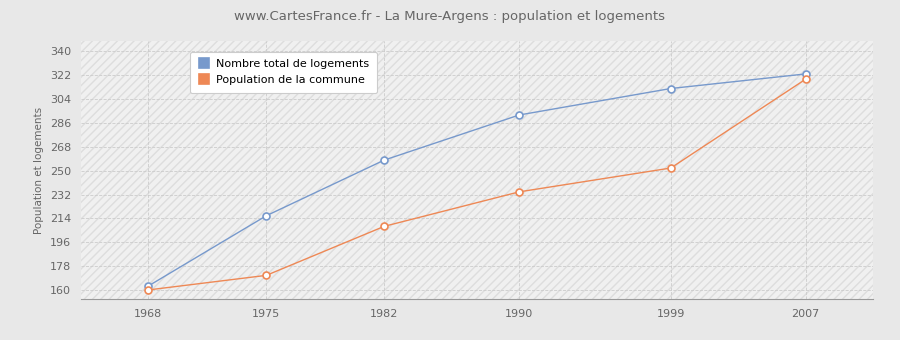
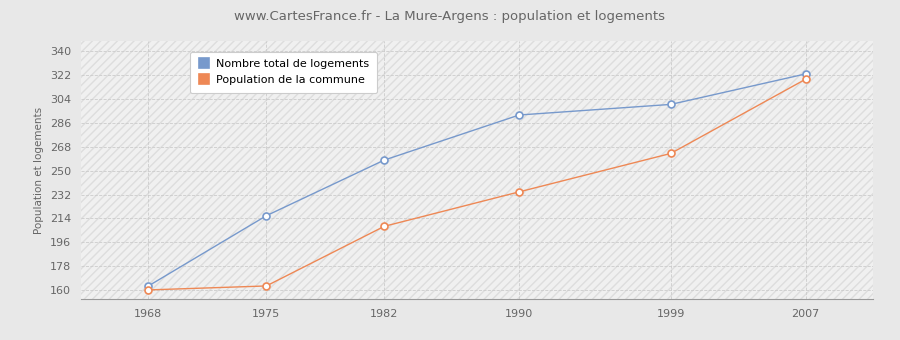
Population de la commune/1975: 171 -> 163
Nombre total de logements/1999: 312 -> 300
Population de la commune/1999: 252 -> 263
